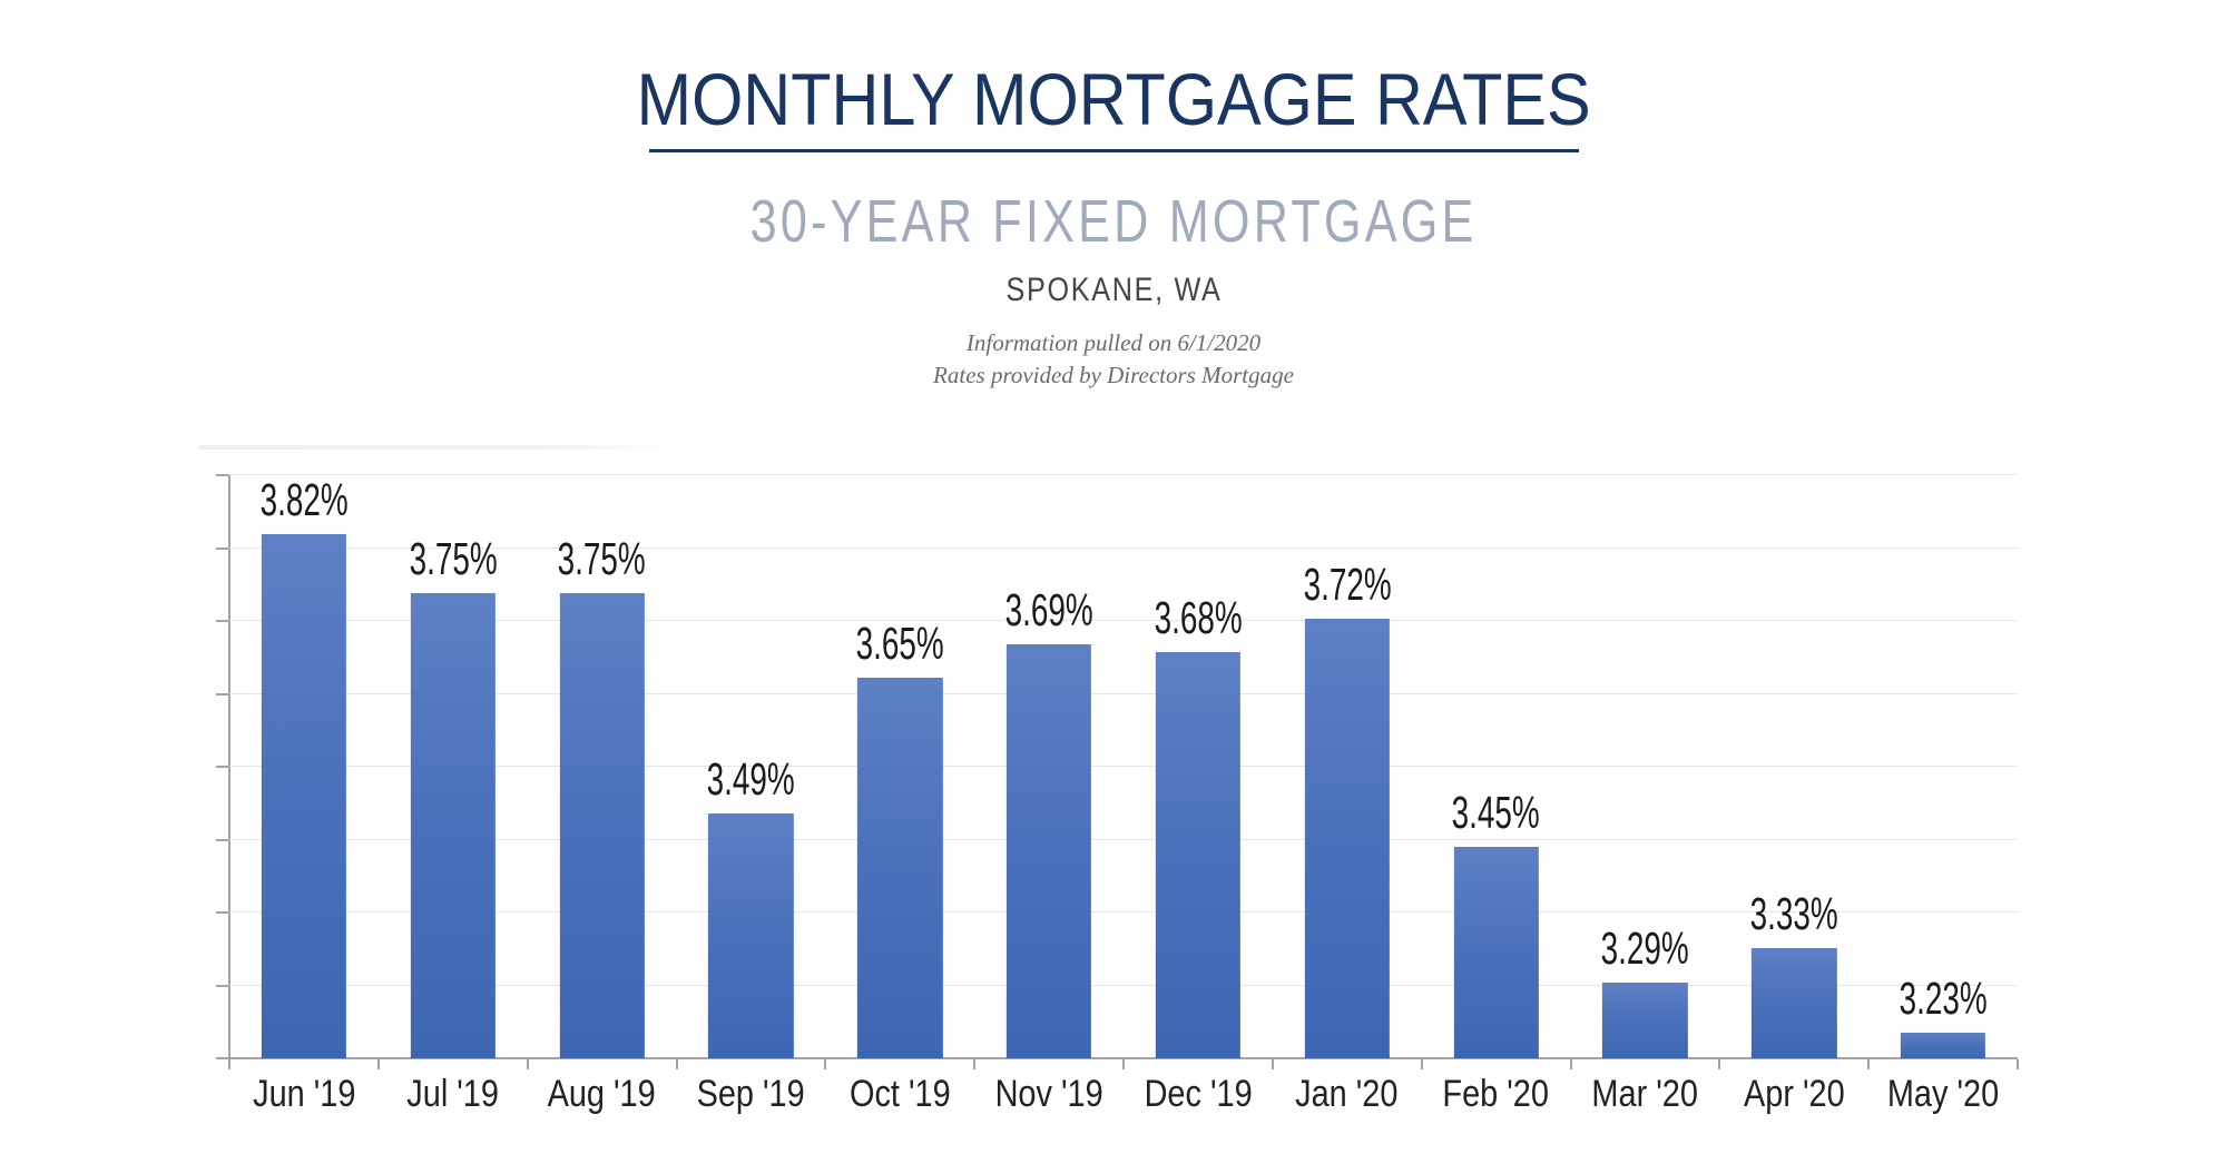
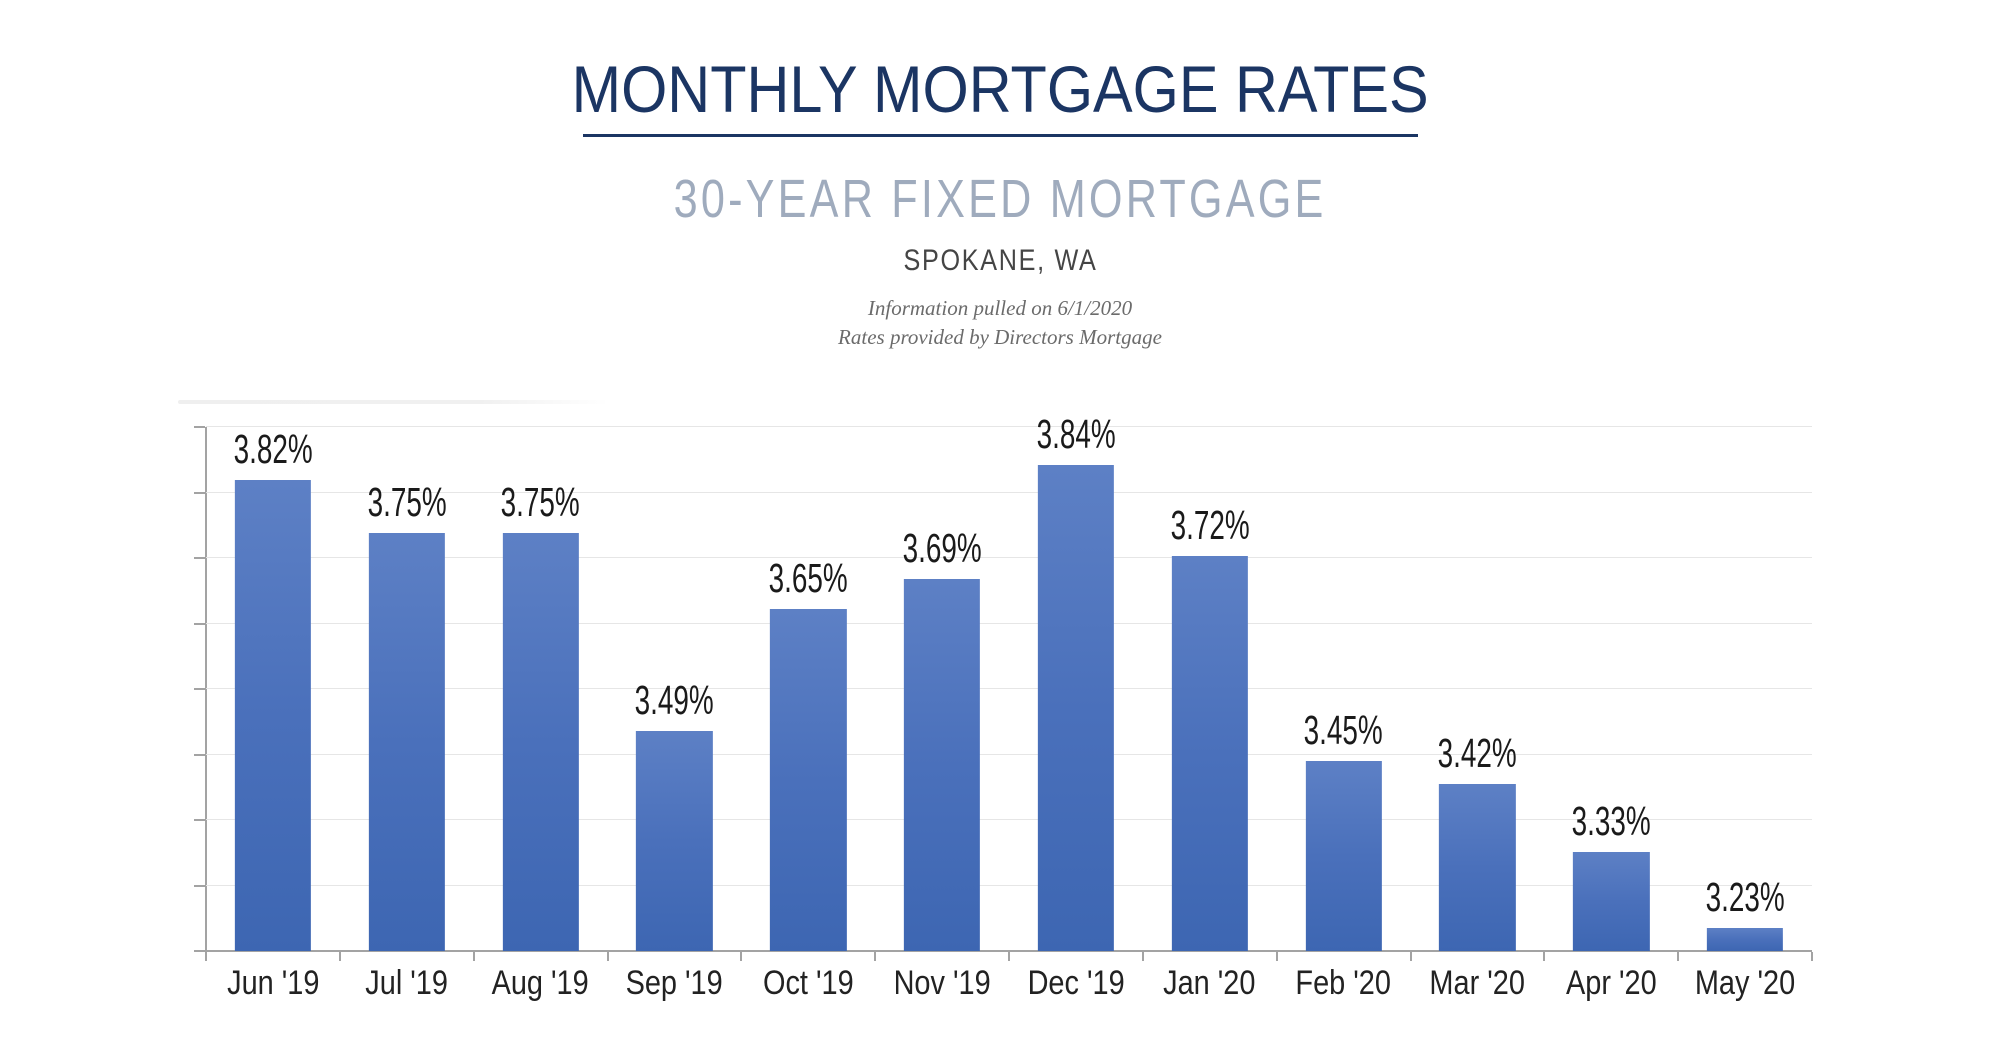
Dec '19: 3.68% -> 3.84%
Mar '20: 3.29% -> 3.42%
